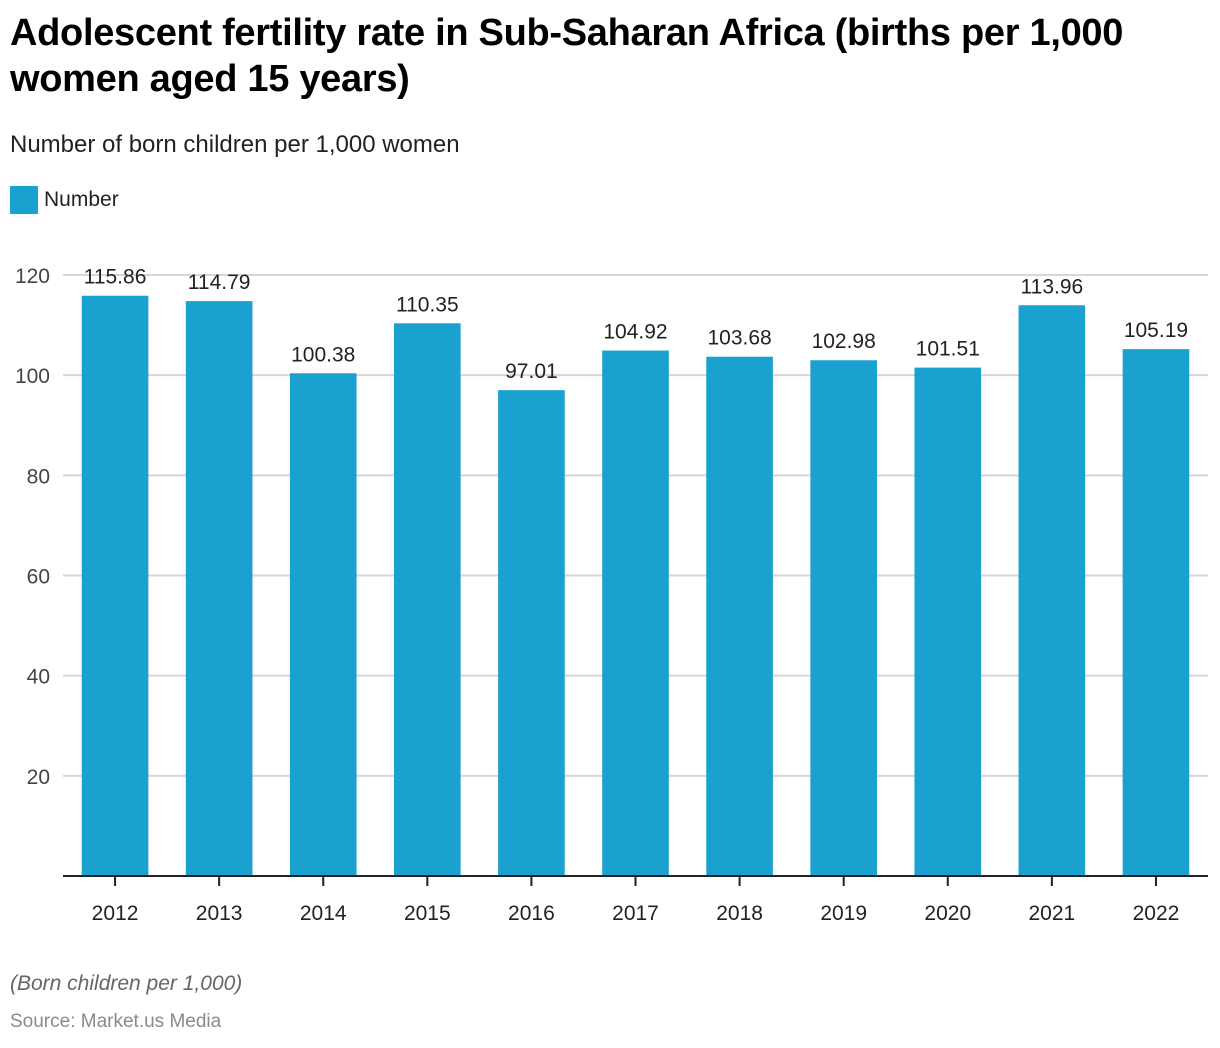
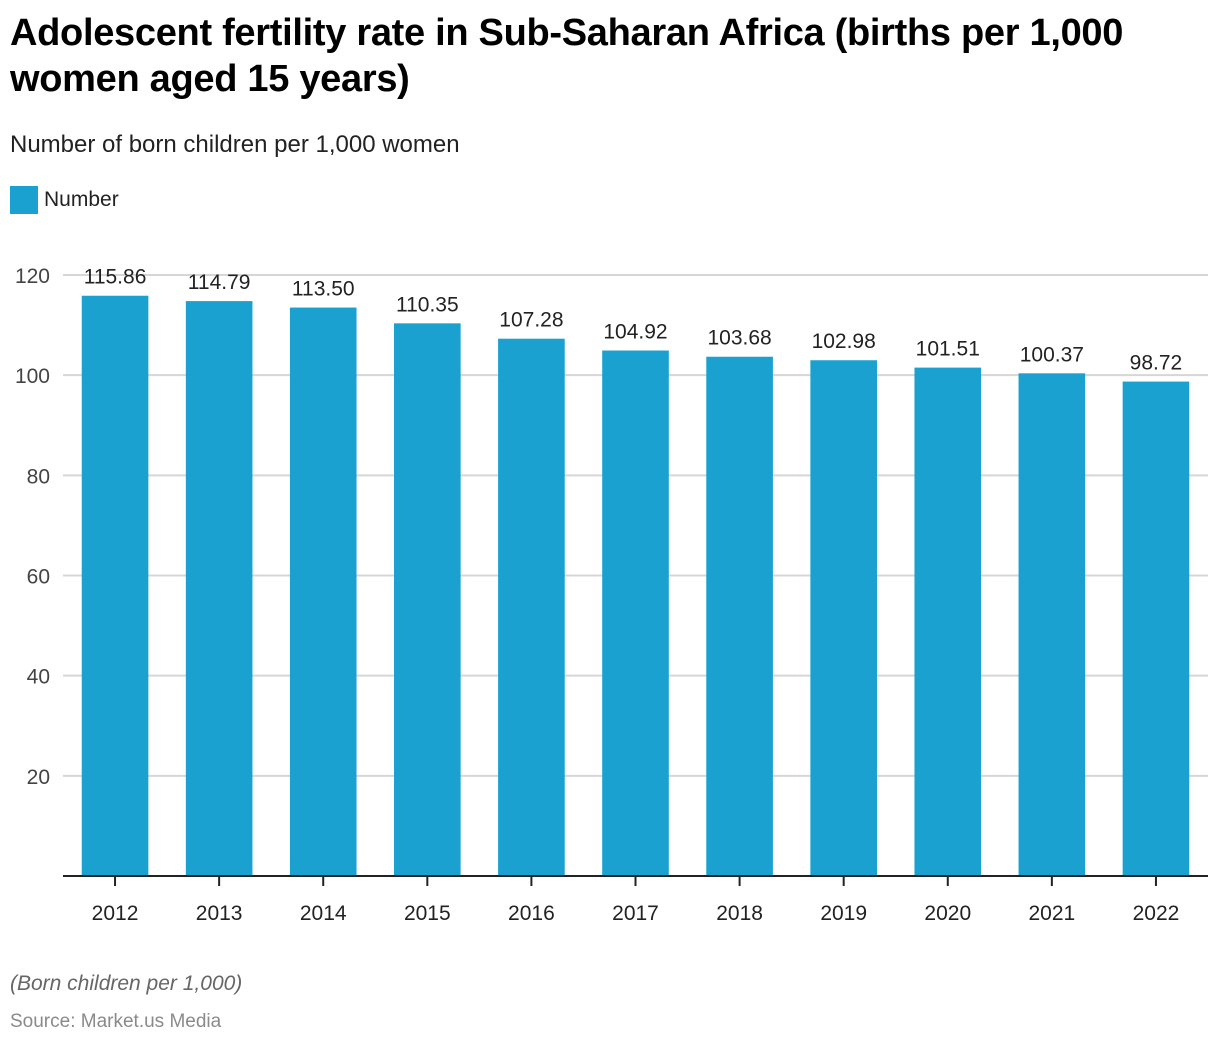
2014: 100.38 -> 113.50
2016: 97.01 -> 107.28
2021: 113.96 -> 100.37
2022: 105.19 -> 98.72
